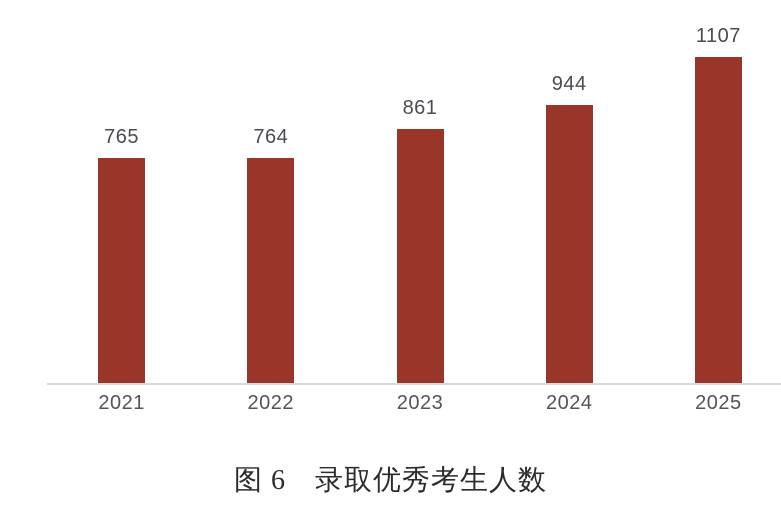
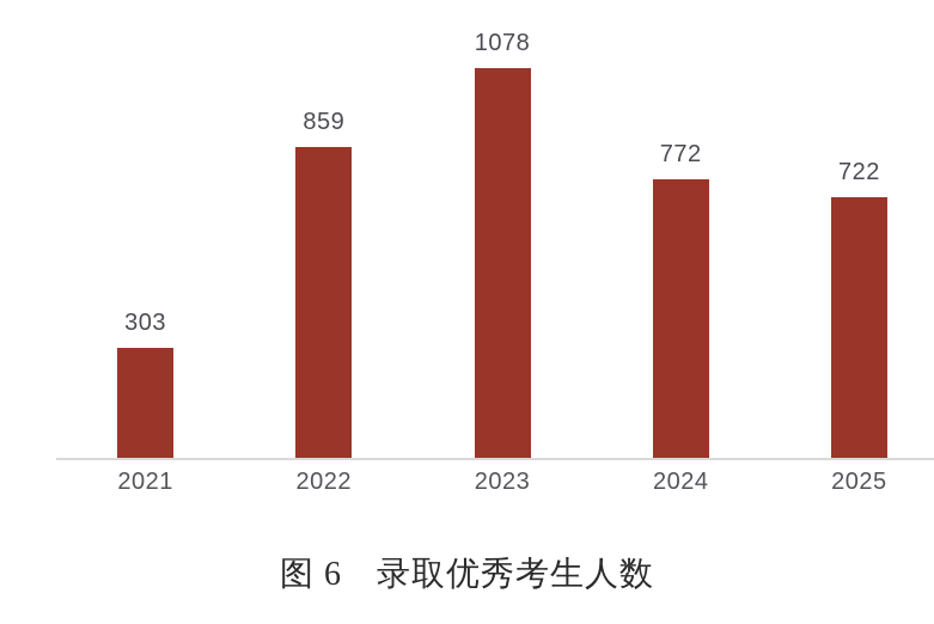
2021: 765 -> 303
2022: 764 -> 859
2023: 861 -> 1078
2024: 944 -> 772
2025: 1107 -> 722
